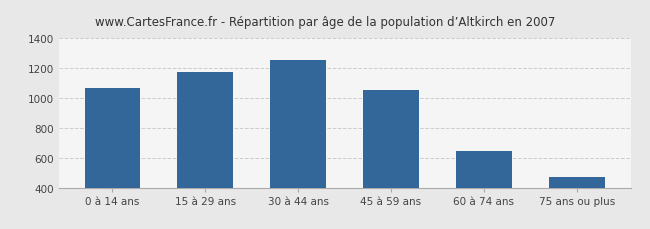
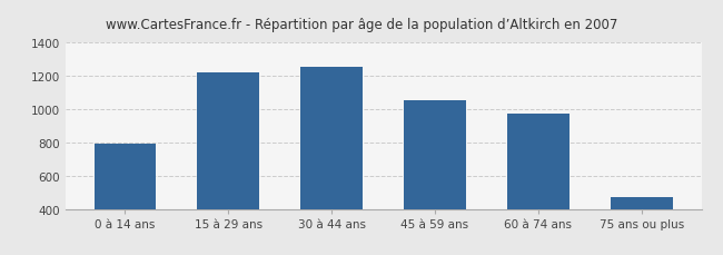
0 à 14 ans: 1060 -> 790
15 à 29 ans: 1180 -> 1220
60 à 74 ans: 650 -> 970
